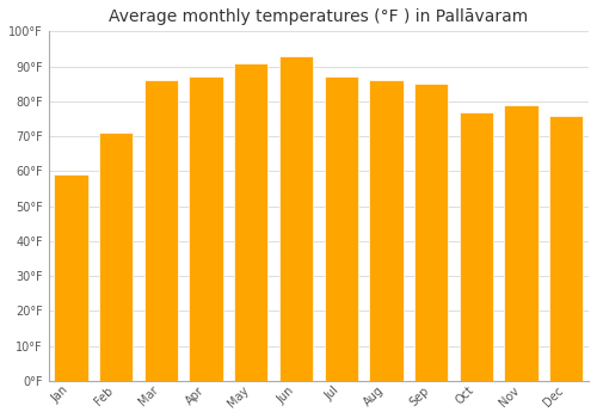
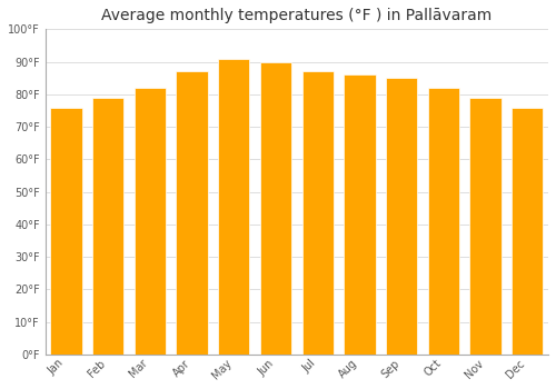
Jan: 59°F -> 76°F
Feb: 71°F -> 79°F
Mar: 86°F -> 82°F
Jun: 93°F -> 90°F
Oct: 77°F -> 82°F
